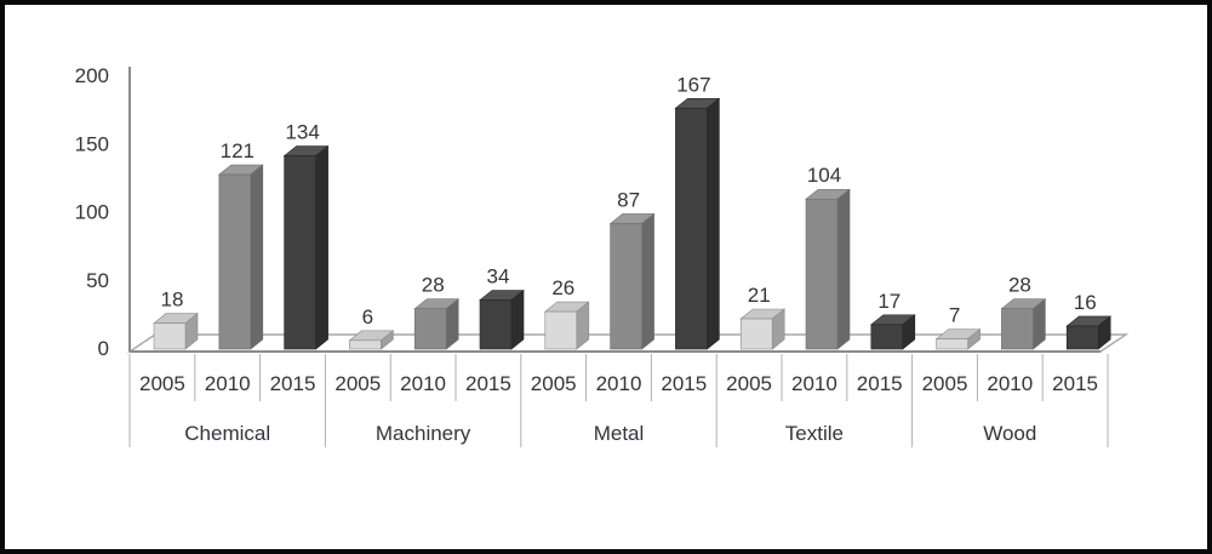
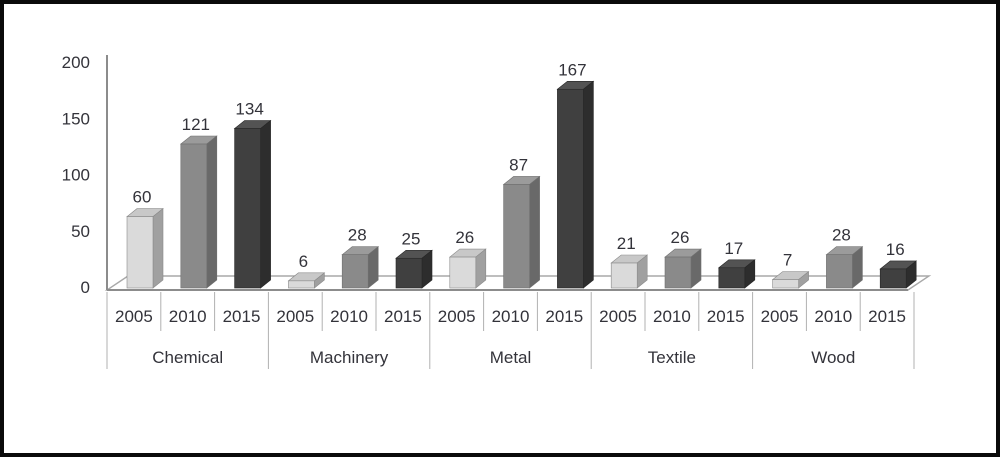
2005/Chemical: 18 -> 60
2015/Machinery: 34 -> 25
2010/Textile: 104 -> 26
